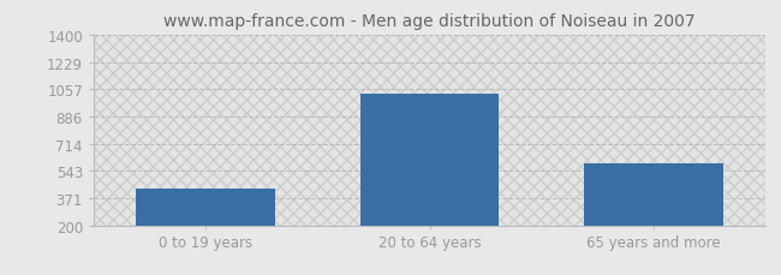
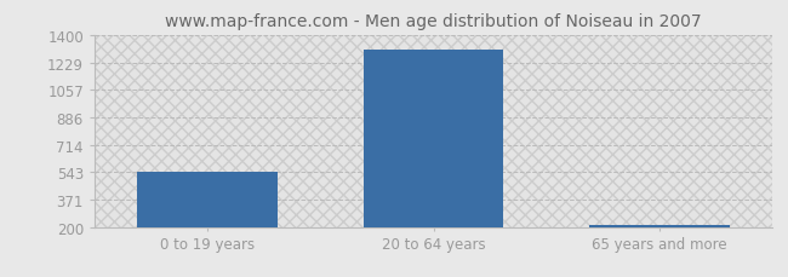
0 to 19 years: 430 -> 540
20 to 64 years: 1030 -> 1310
65 years and more: 590 -> 210
